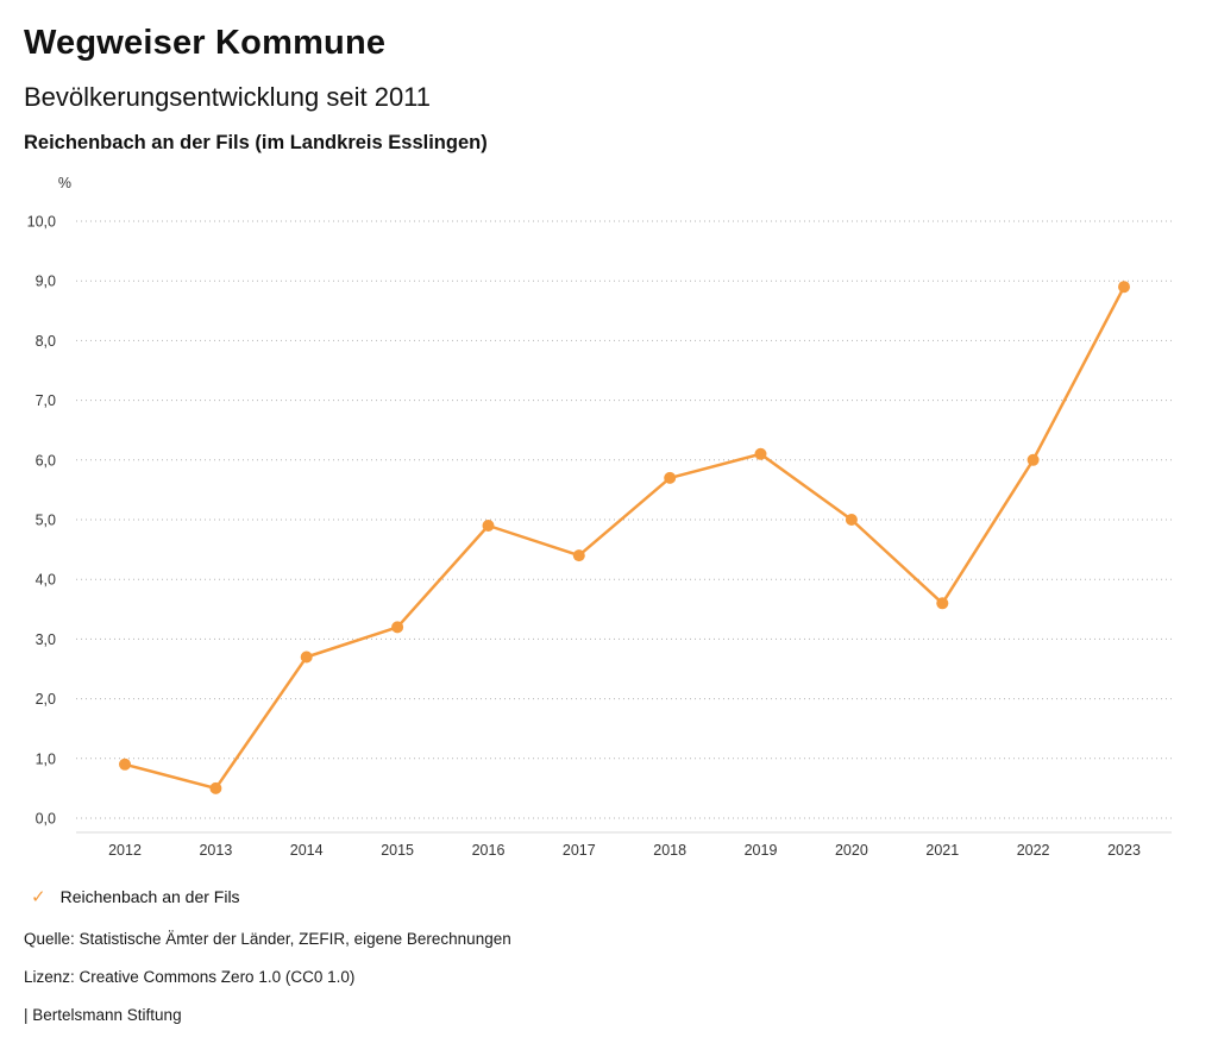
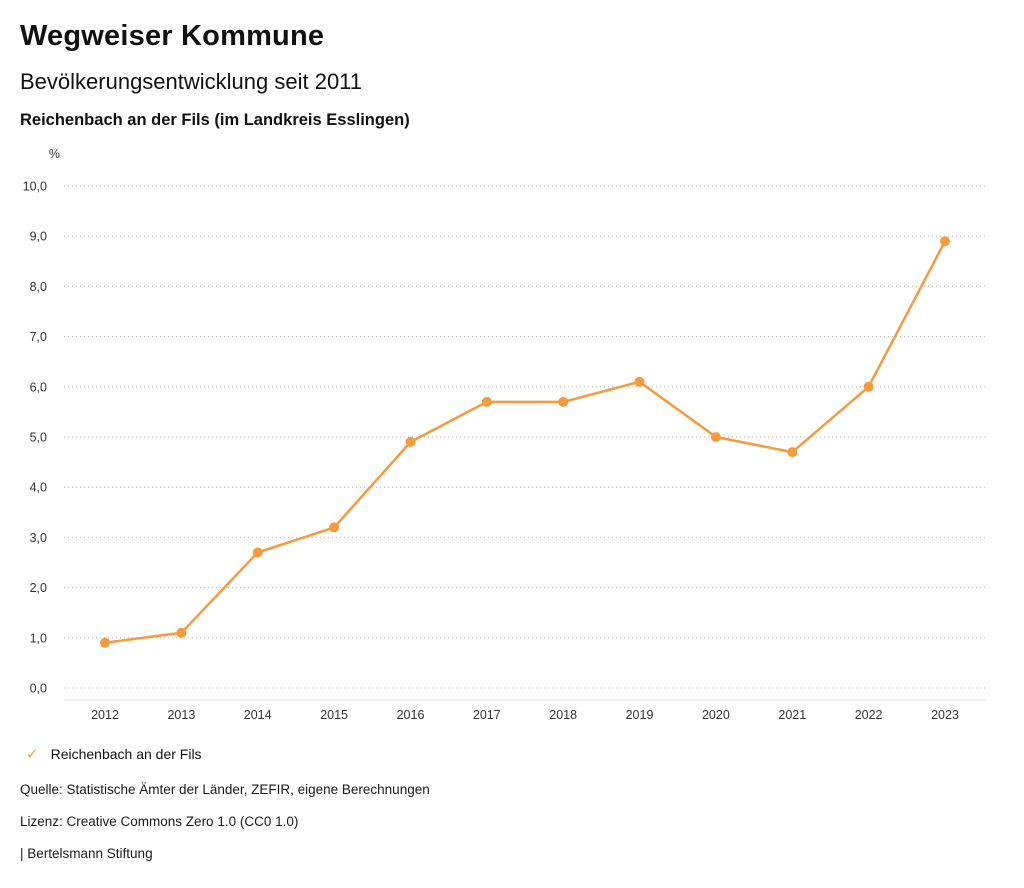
2013: 0,5 -> 1,1
2017: 4,4 -> 5,7
2021: 3,6 -> 4,7
